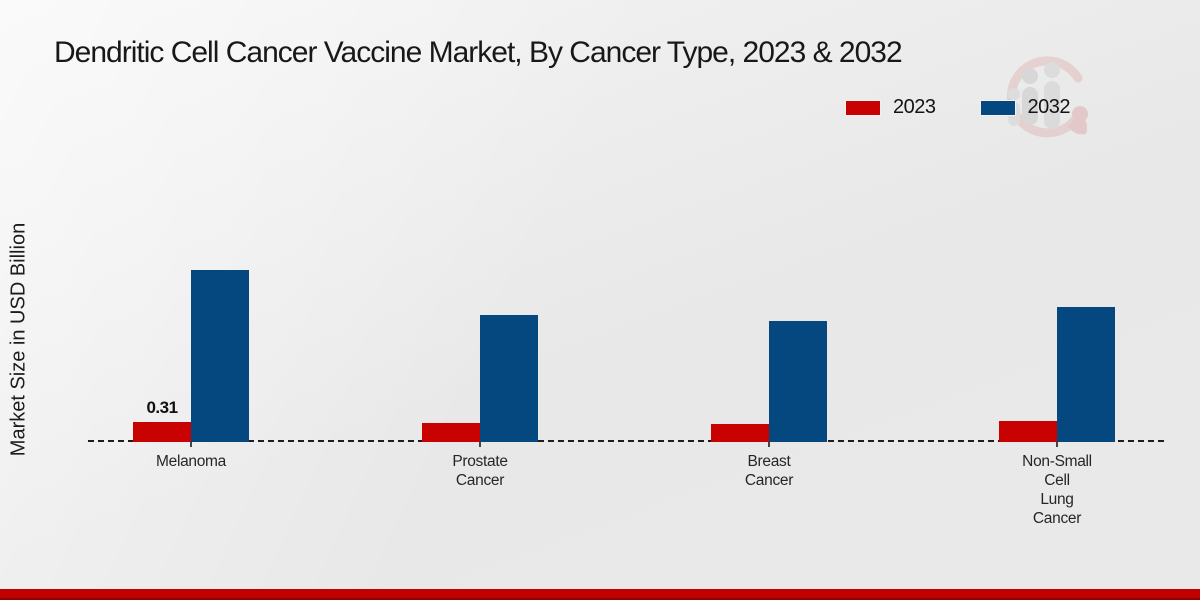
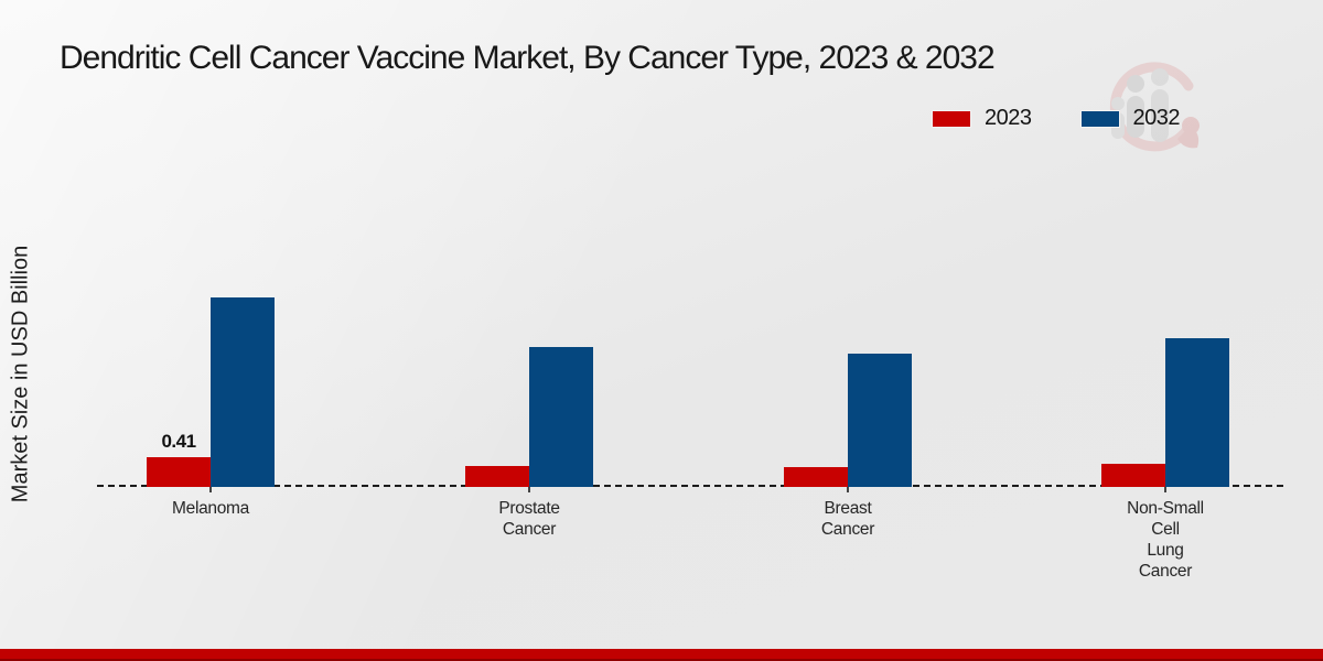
2023/Melanoma: 0.31 -> 0.41
